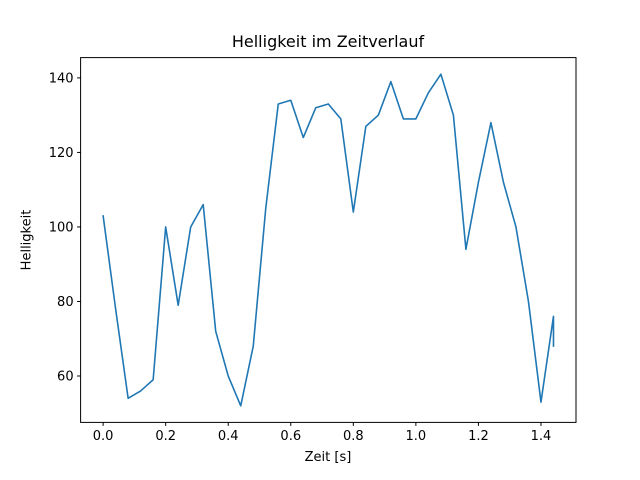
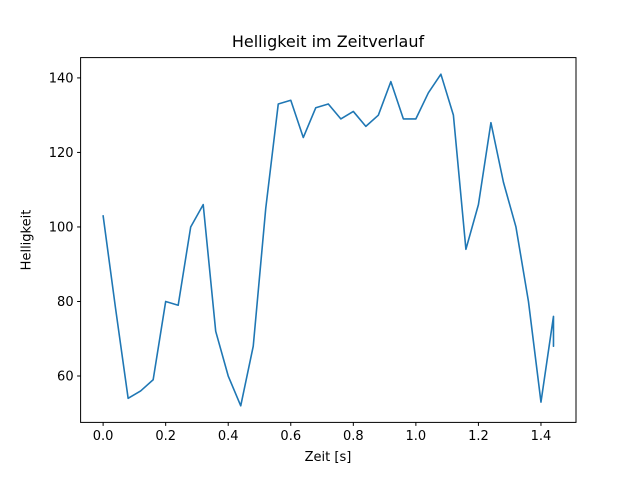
0.2: 100 -> 80
0.8: 104 -> 131
1.2: 112 -> 106
